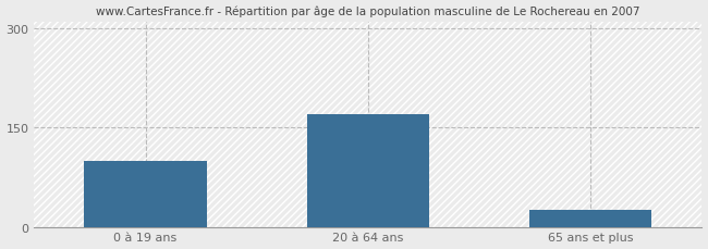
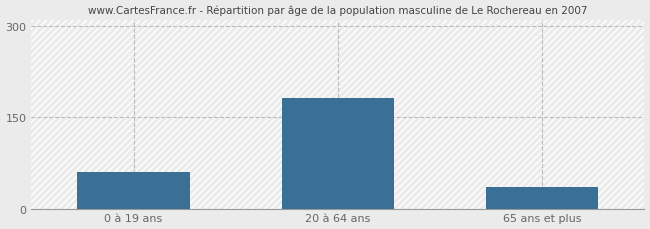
0 à 19 ans: 100 -> 60
20 à 64 ans: 170 -> 182
65 ans et plus: 25 -> 36
